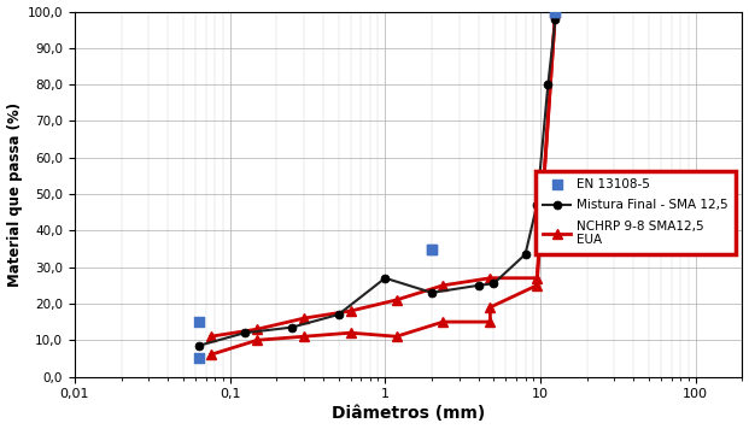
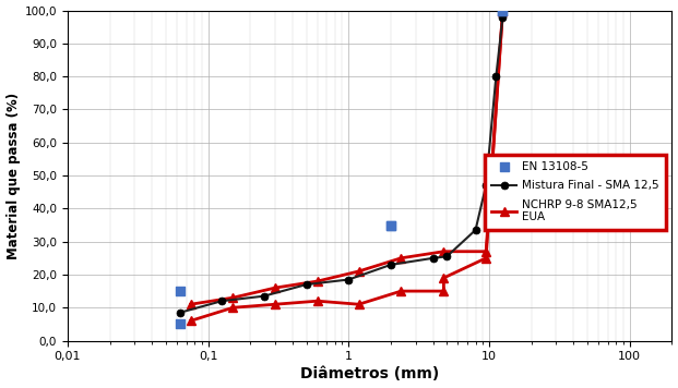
Mistura Final - SMA 12,5/1: 27,0 -> 18,5
